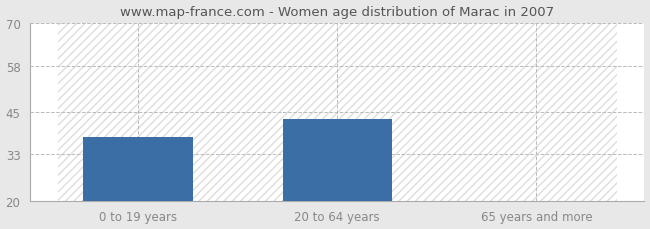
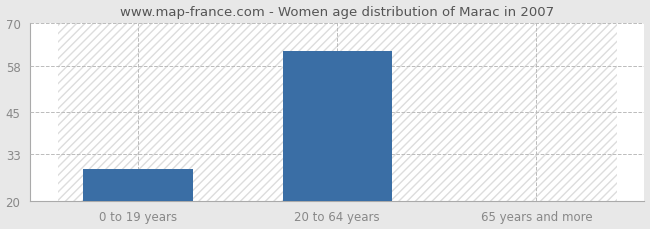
0 to 19 years: 38 -> 29
20 to 64 years: 43 -> 62
